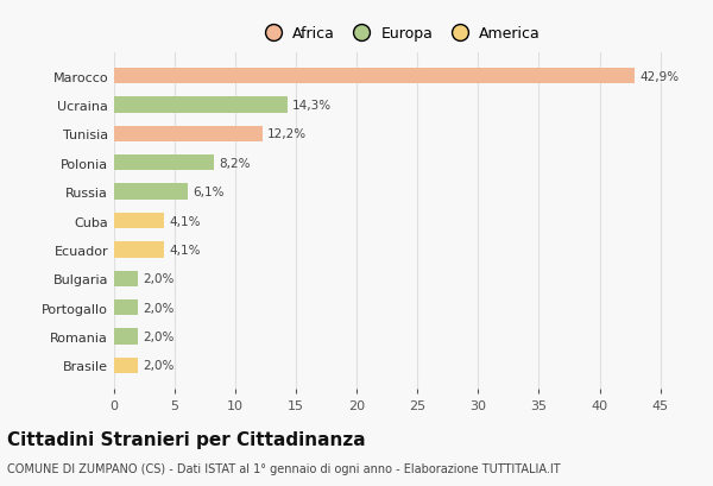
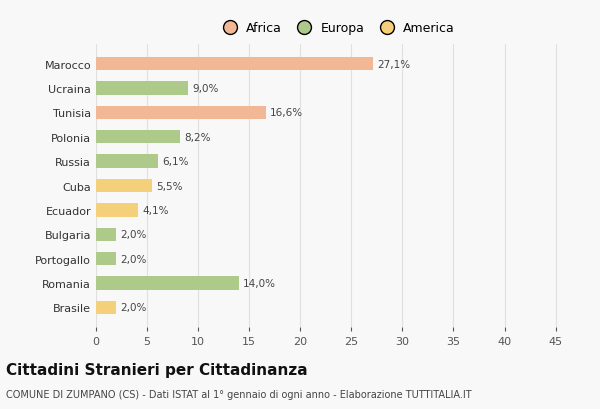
Marocco: 42,9% -> 27,1%
Ucraina: 14,3% -> 9,0%
Tunisia: 12,2% -> 16,6%
Cuba: 4,1% -> 5,5%
Romania: 2,0% -> 14,0%
